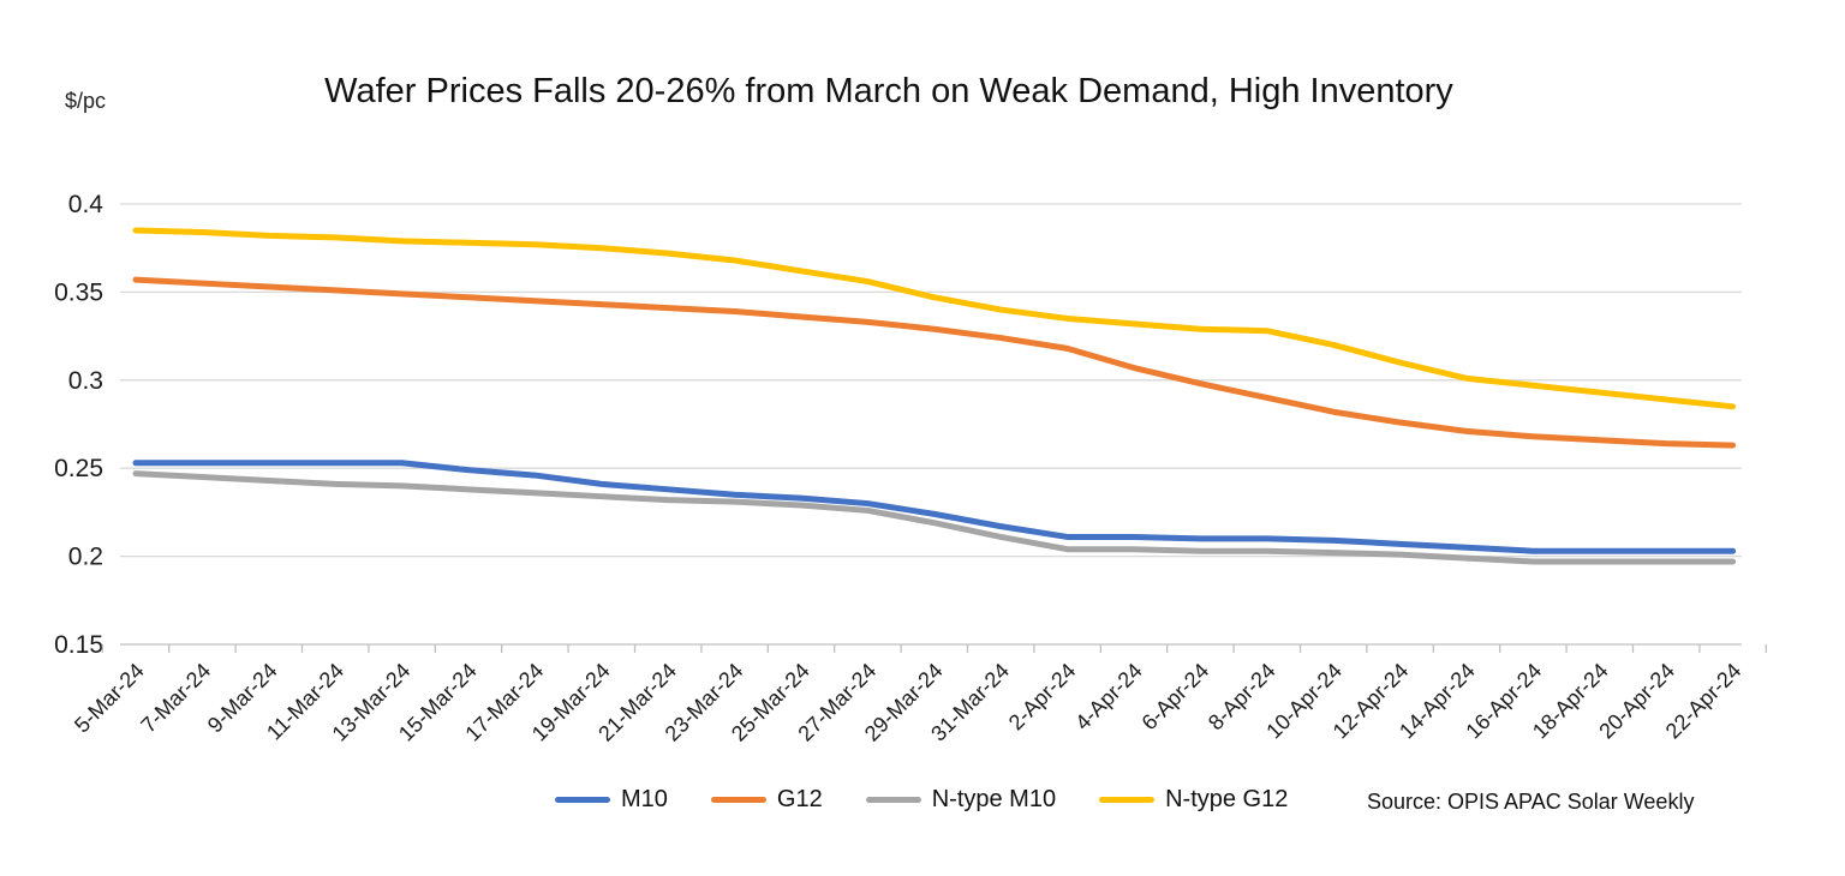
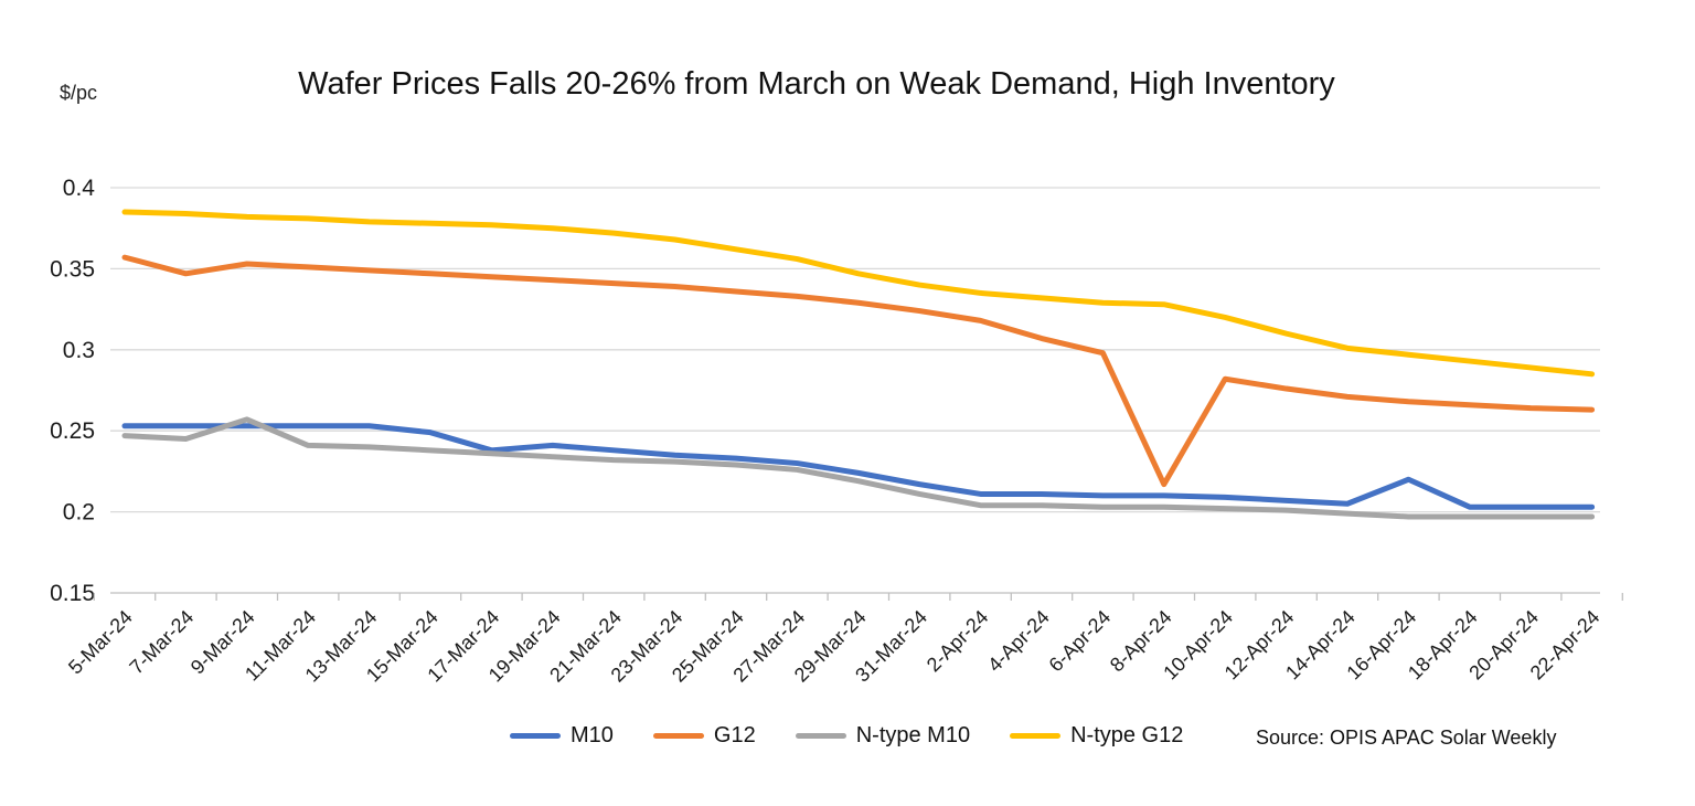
G12/7-Mar-24: 0.355 -> 0.347
N-type M10/9-Mar-24: 0.243 -> 0.257
M10/17-Mar-24: 0.246 -> 0.238
G12/8-Apr-24: 0.290 -> 0.217
M10/16-Apr-24: 0.203 -> 0.220
